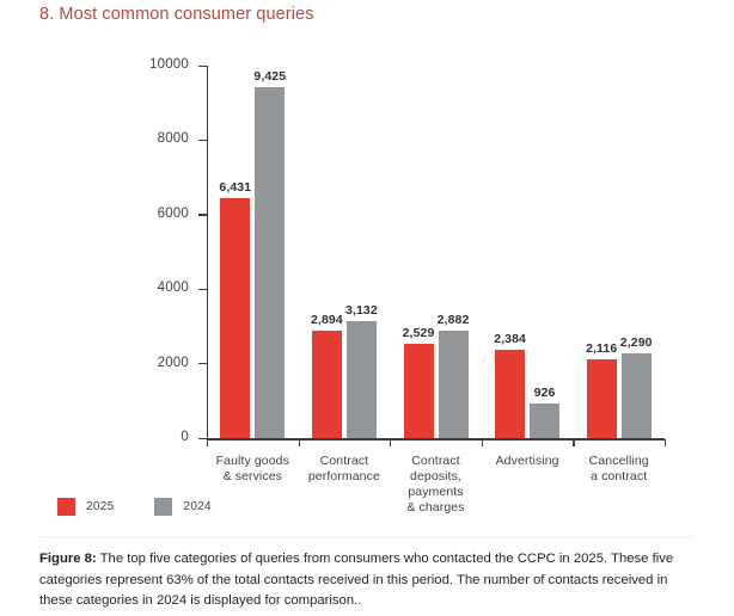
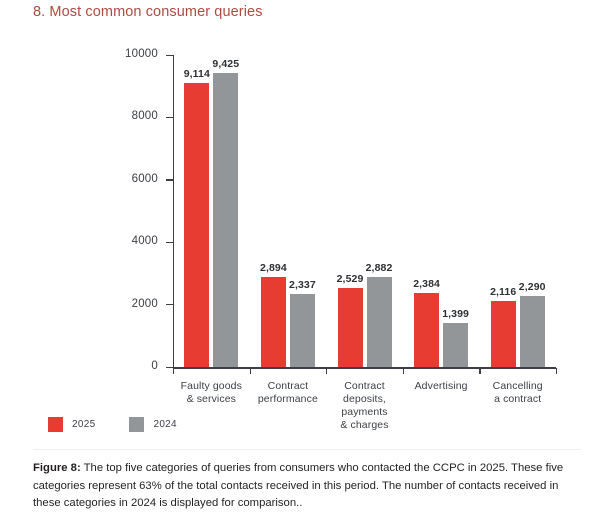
2025/Faulty goods & services: 6,431 -> 9,114
2024/Contract performance: 3,132 -> 2,337
2024/Advertising: 926 -> 1,399
